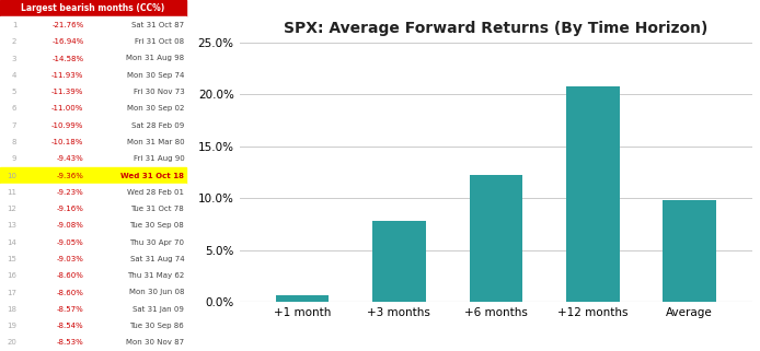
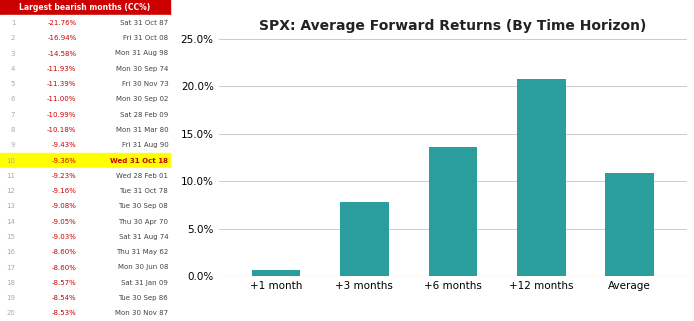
+6 months: 12.2% -> 13.6%
Average: 9.8% -> 10.8%
